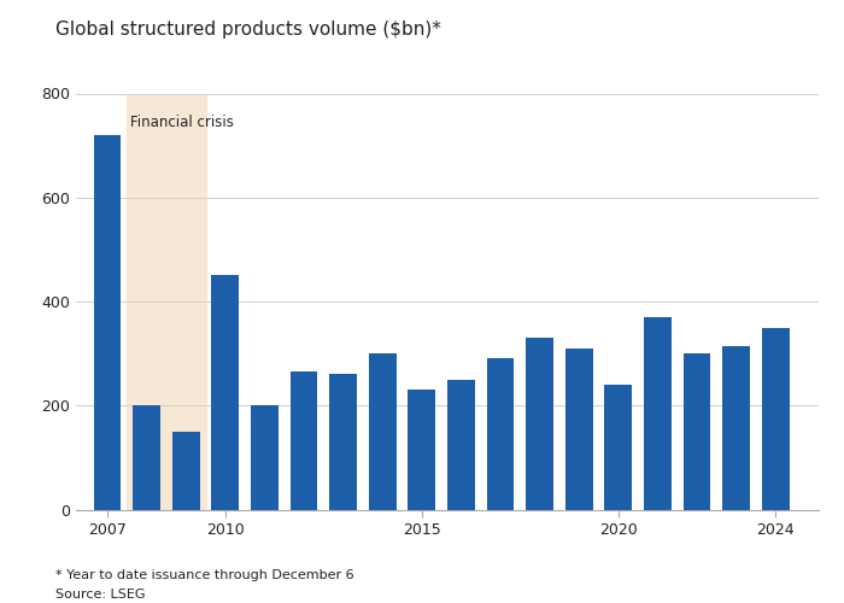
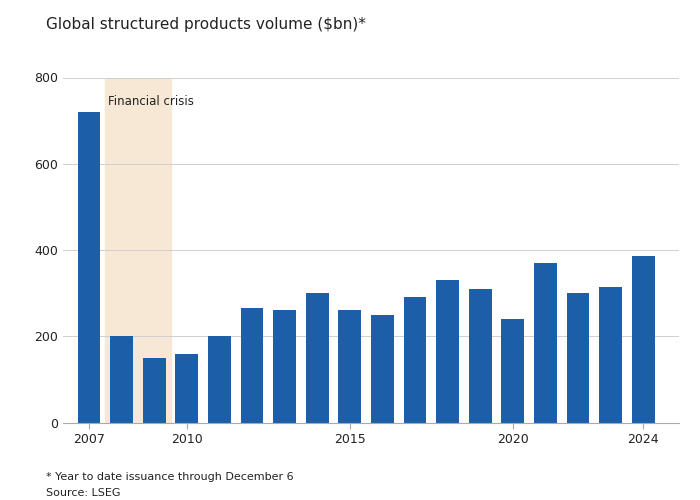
2010: 450 -> 160
2015: 230 -> 260
2024: 350 -> 385
